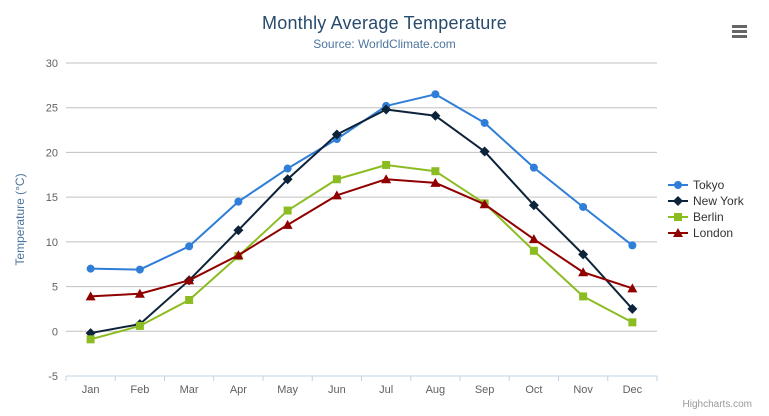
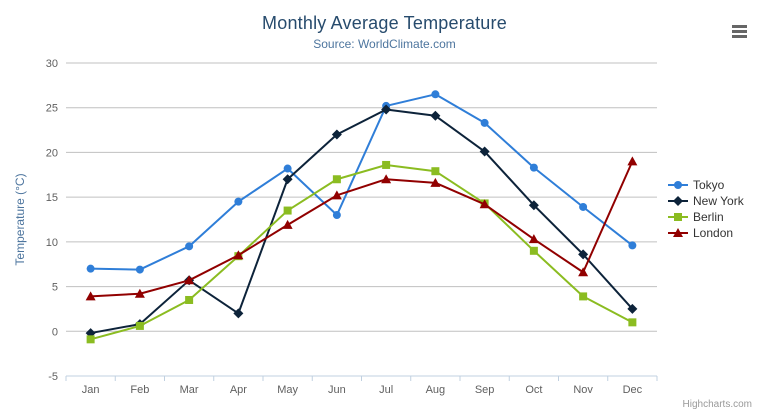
New York/Apr: 11 -> 2
Tokyo/Jun: 22 -> 13
London/Dec: 5 -> 19
